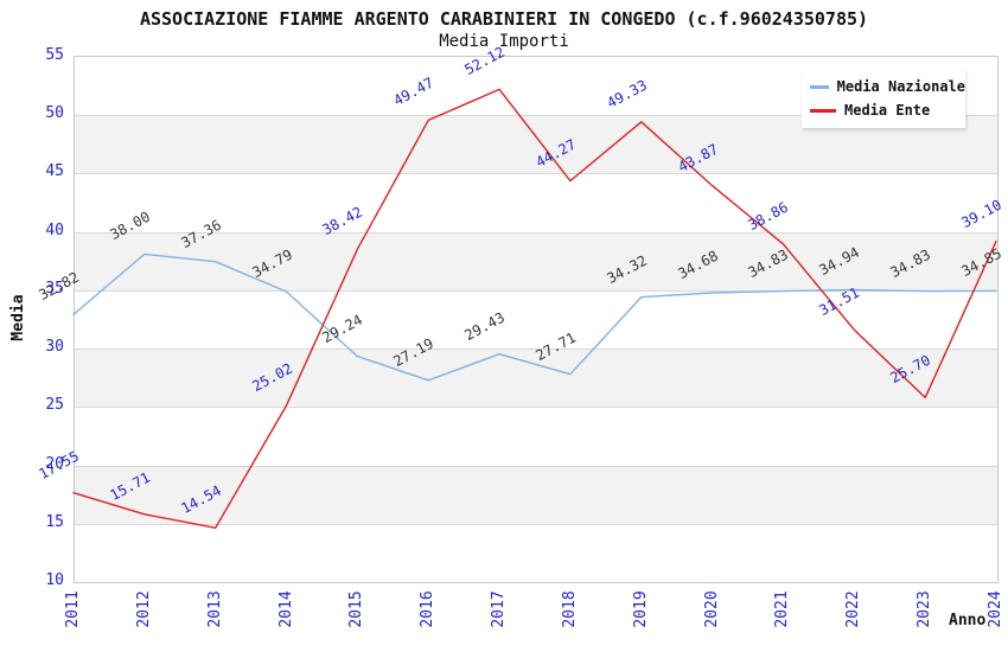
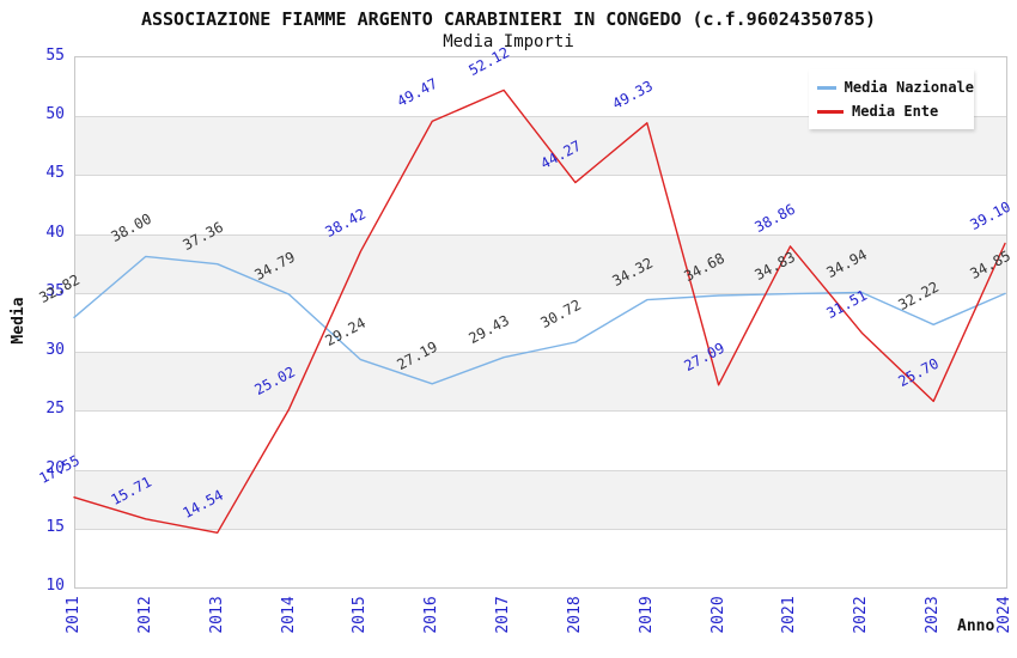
Media Nazionale/2018: 27.71 -> 30.72
Media Ente/2020: 43.87 -> 27.09
Media Nazionale/2023: 34.83 -> 32.22
